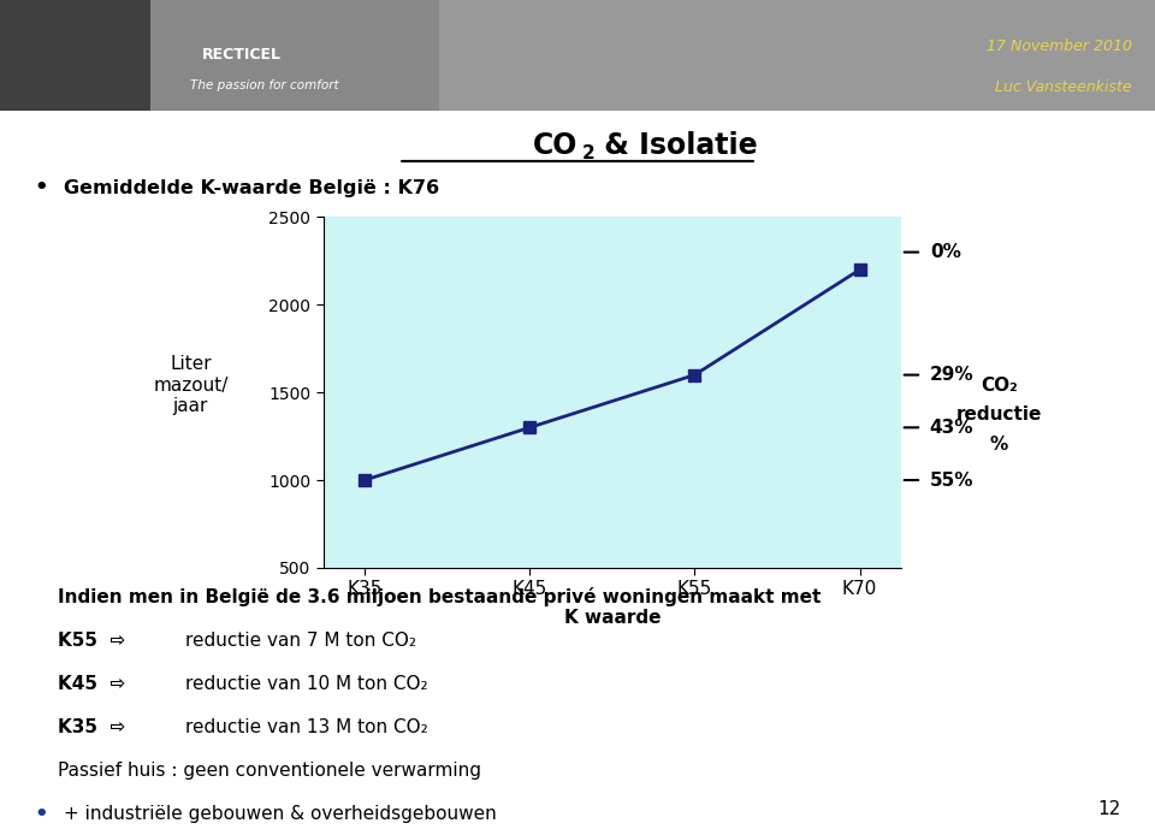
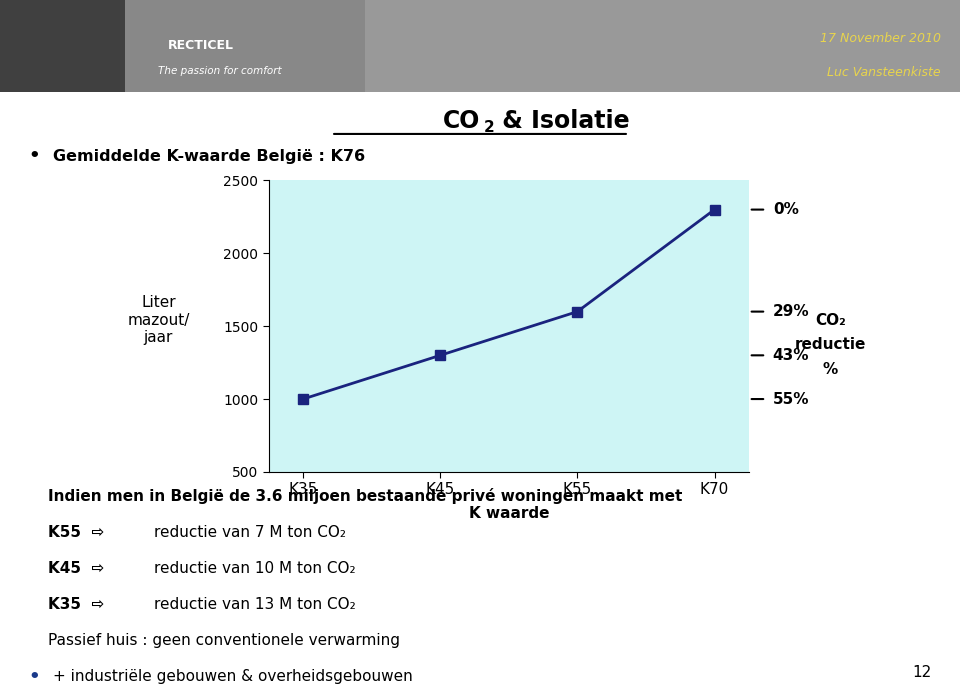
K70: 2200 -> 2300
